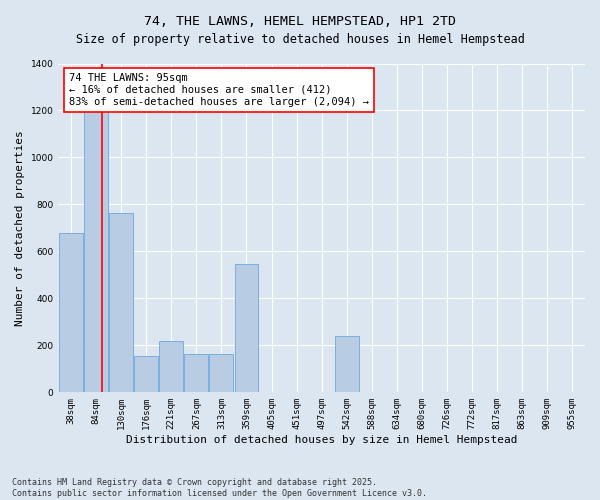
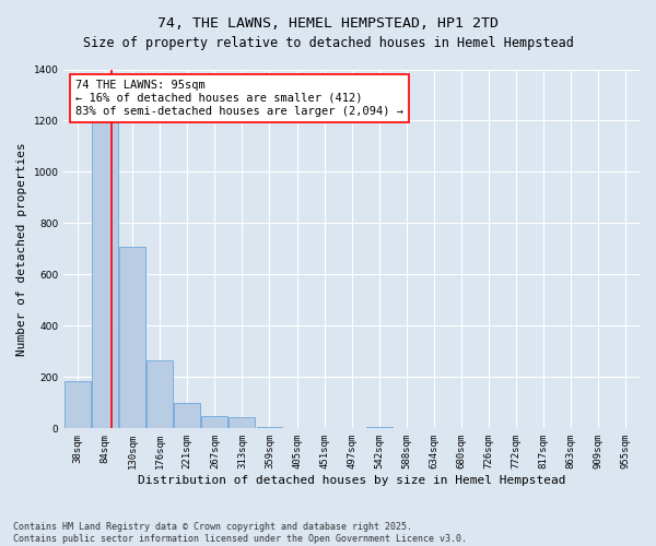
38sqm: 680 -> 185
130sqm: 765 -> 710
176sqm: 155 -> 265
221sqm: 220 -> 100
267sqm: 165 -> 50
313sqm: 165 -> 45
359sqm: 545 -> 5
542sqm: 240 -> 5
